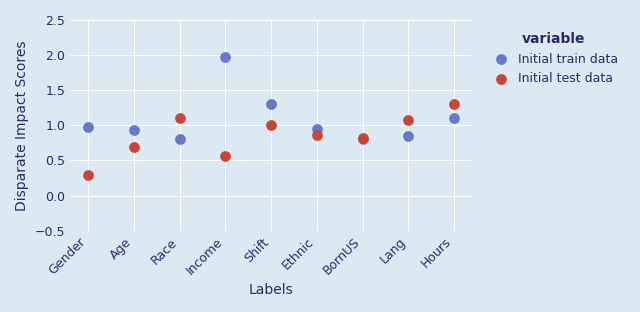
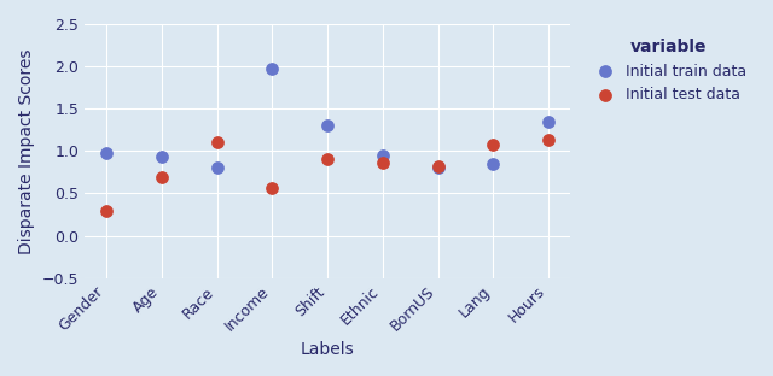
Initial test data/Shift: 1.01 -> 0.90
Initial train data/Hours: 1.10 -> 1.34
Initial test data/Hours: 1.30 -> 1.14
